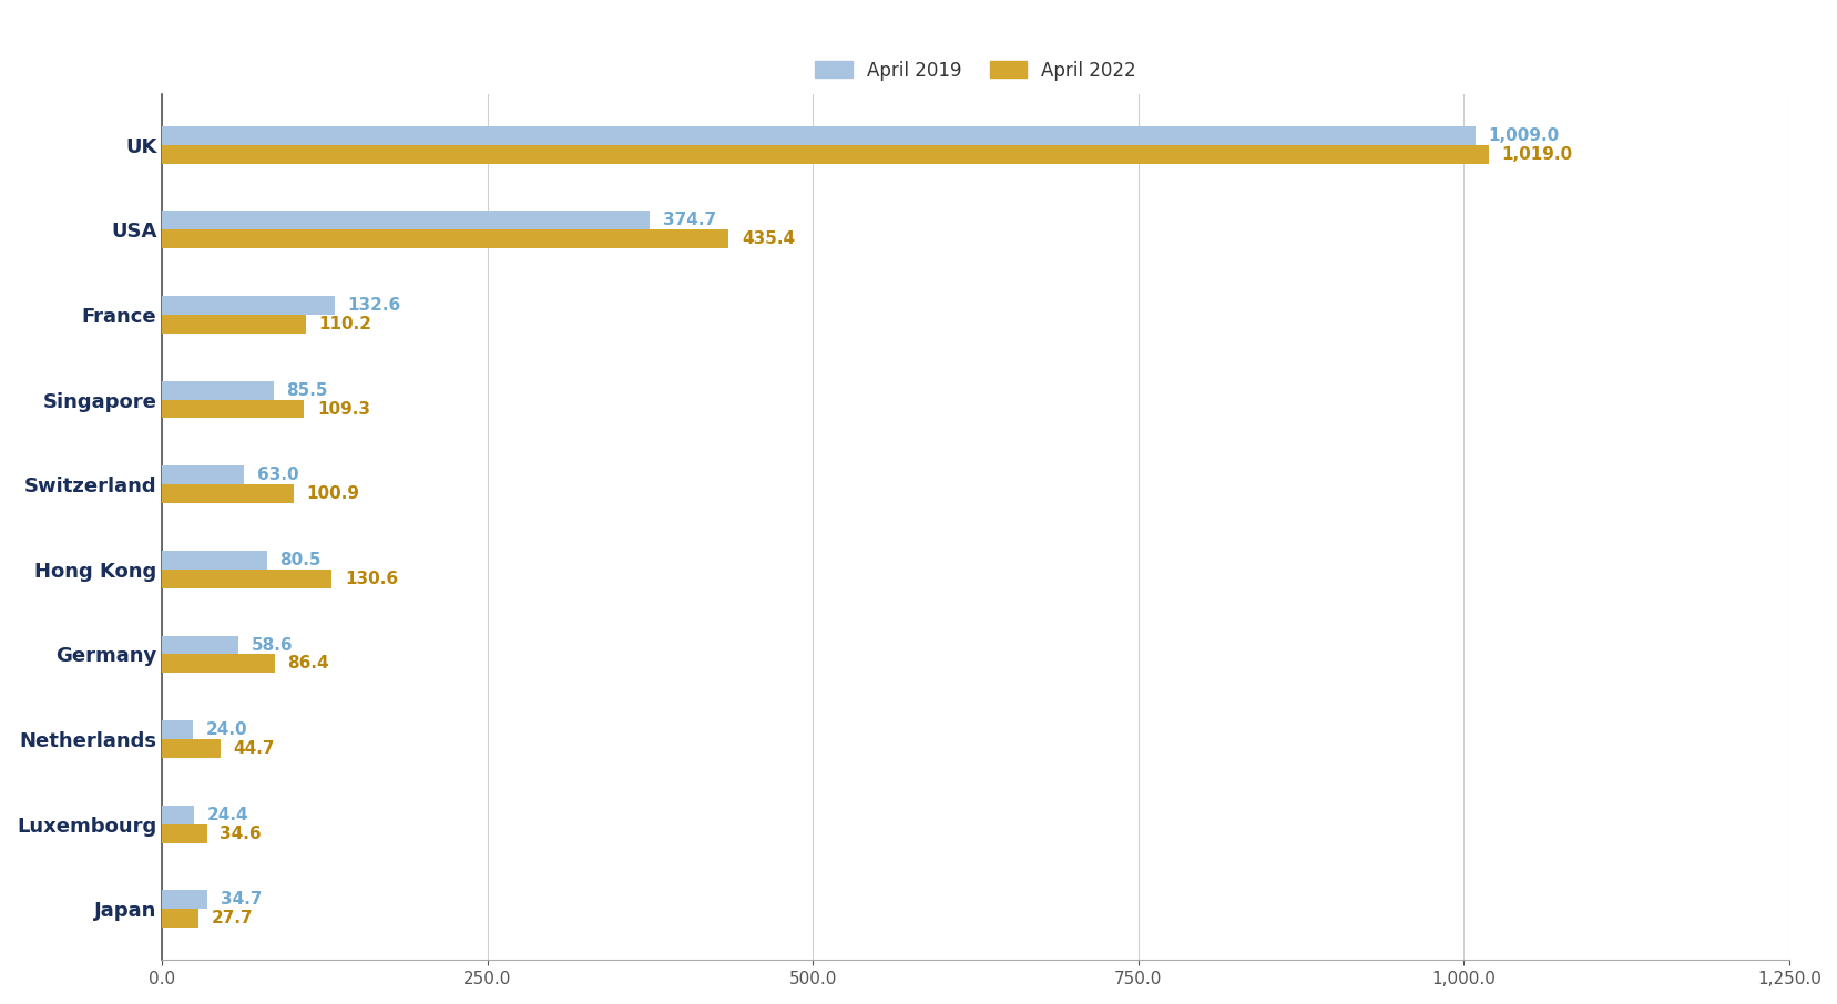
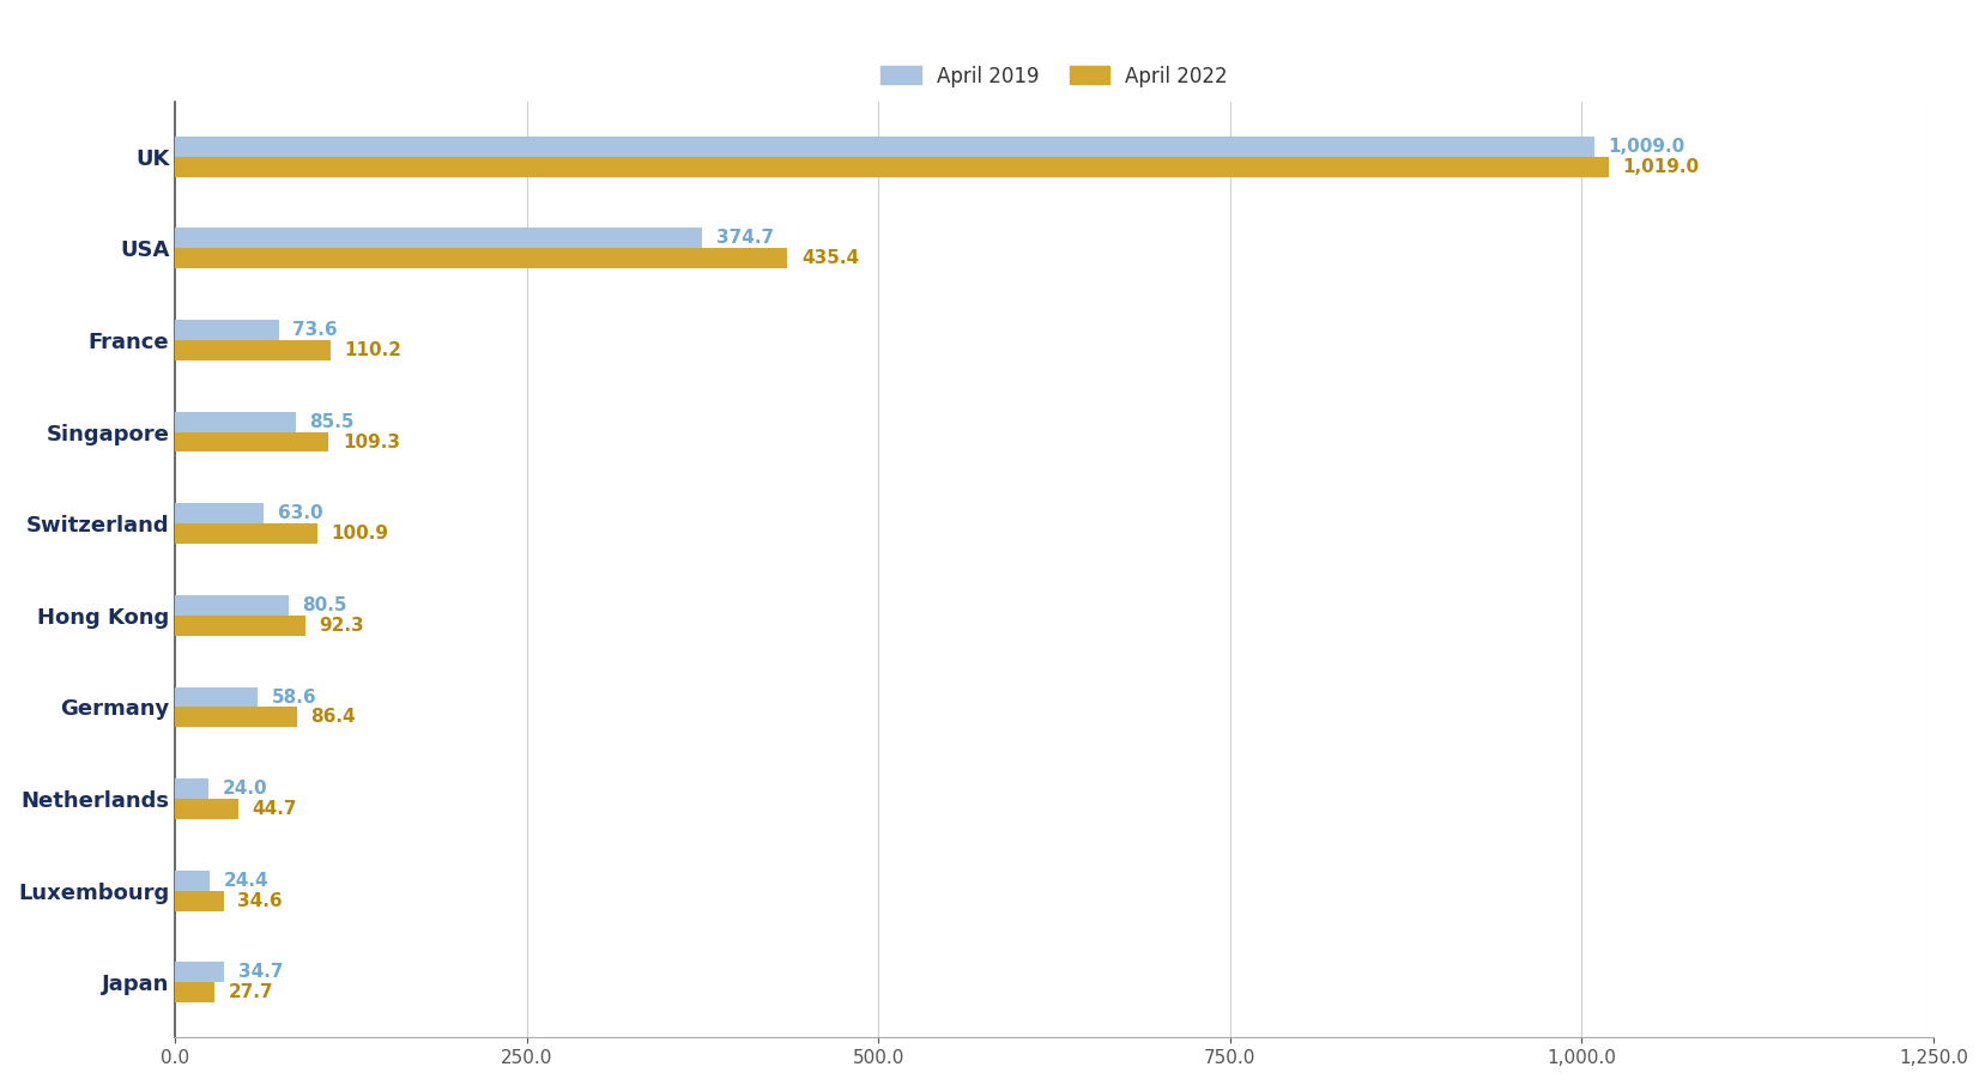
April 2019/France: 132.6 -> 73.6
April 2022/Hong Kong: 130.6 -> 92.3
